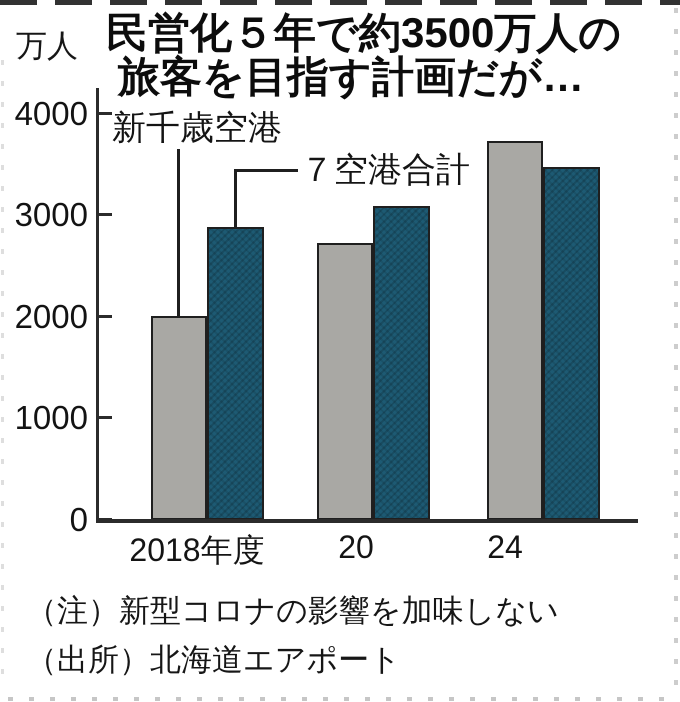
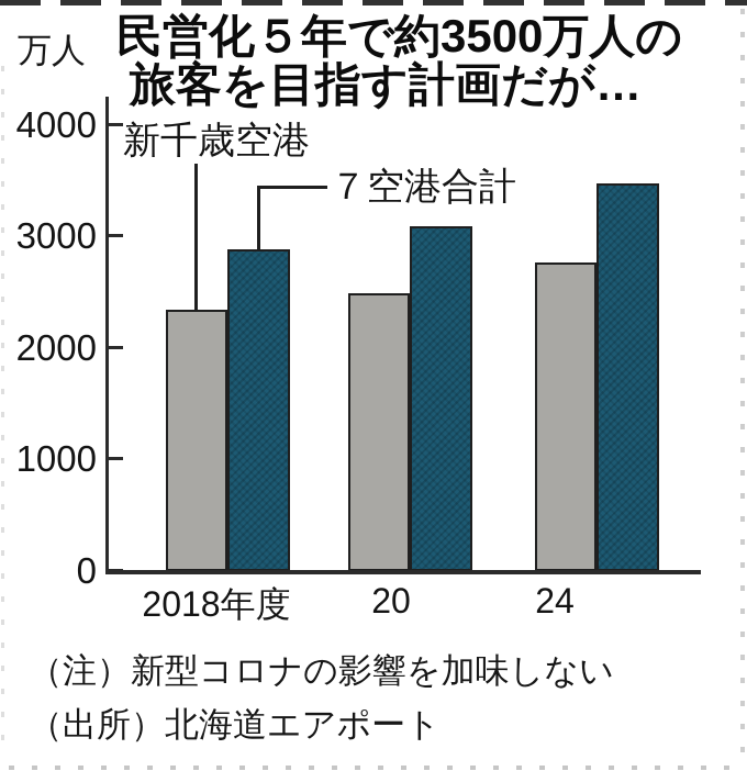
新千歳空港/2018年度: 2010 -> 2340
新千歳空港/20: 2730 -> 2490
新千歳空港/24: 3730 -> 2770
